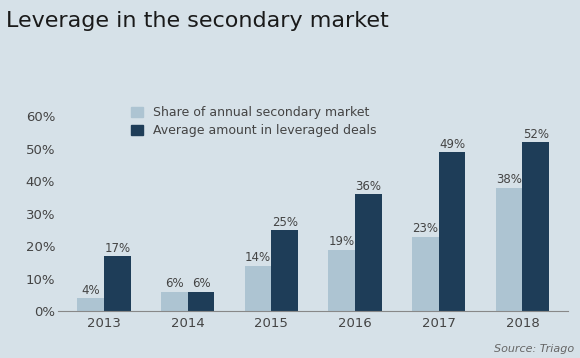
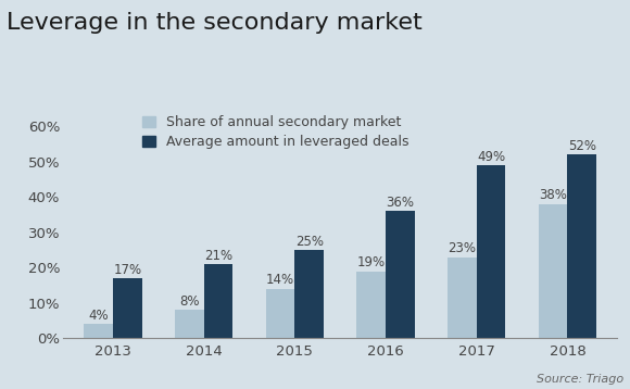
Share of annual secondary market/2014: 6% -> 8%
Average amount in leveraged deals/2014: 6% -> 21%
